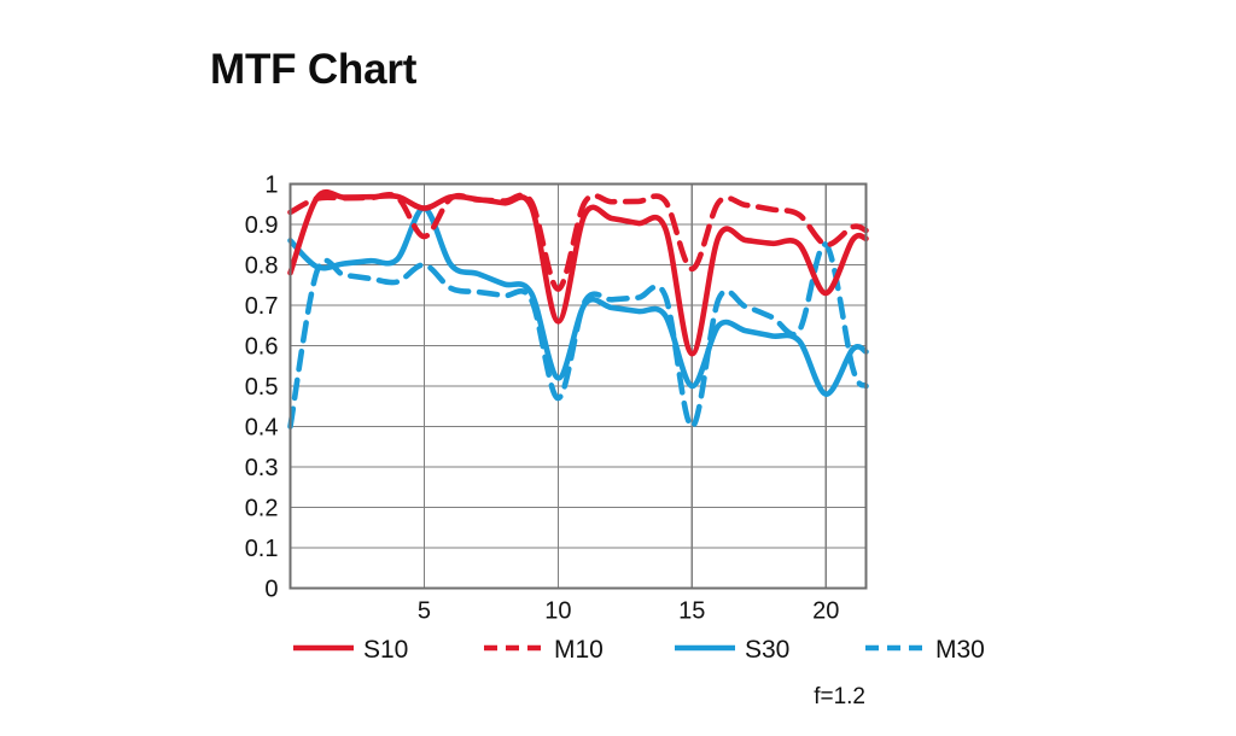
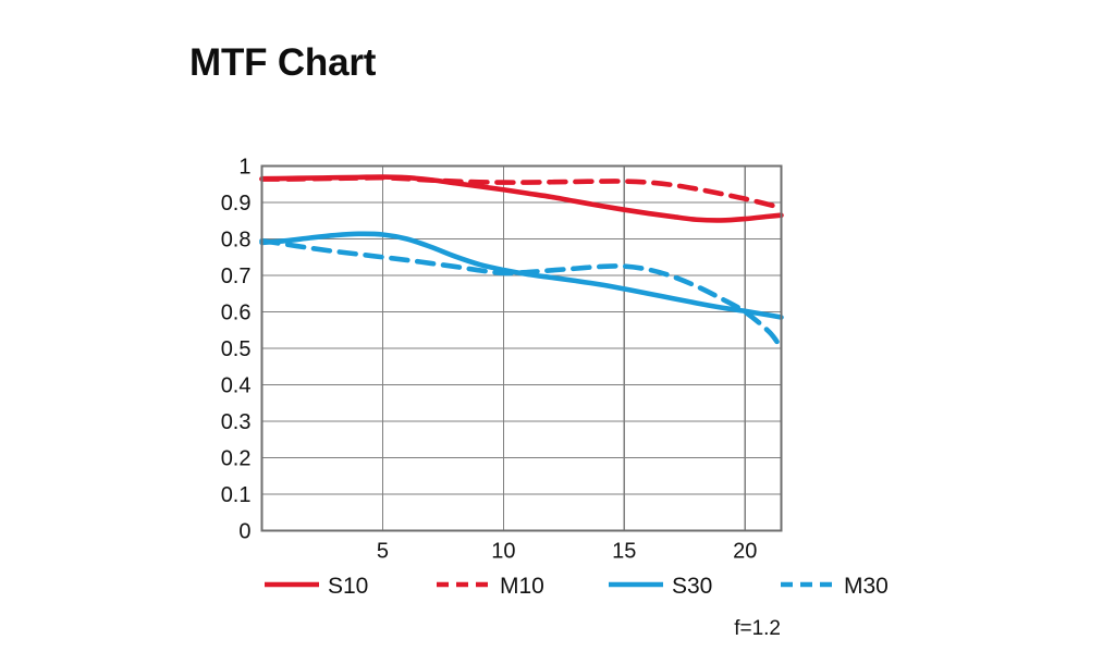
S10/0: 0.78 -> 0.96
M10/0: 0.93 -> 0.96
S30/0: 0.86 -> 0.79
M30/0: 0.40 -> 0.80
S10/5: 0.94 -> 0.97
M10/5: 0.87 -> 0.97
S30/5: 0.94 -> 0.81
M30/5: 0.80 -> 0.75
S10/10: 0.66 -> 0.94
M10/10: 0.74 -> 0.95
S30/10: 0.52 -> 0.71
M30/10: 0.47 -> 0.71
S10/15: 0.58 -> 0.88
M10/15: 0.79 -> 0.96
S30/15: 0.50 -> 0.66
M30/15: 0.40 -> 0.72
S10/20: 0.73 -> 0.85
M10/20: 0.85 -> 0.91
S30/20: 0.48 -> 0.60
M30/20: 0.85 -> 0.60
